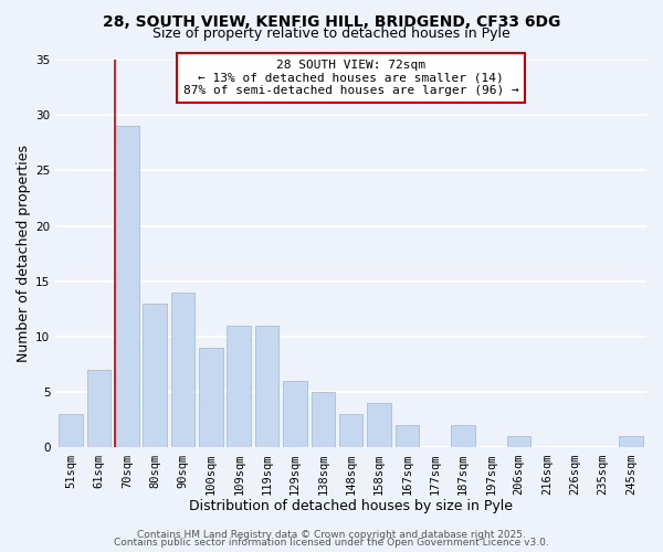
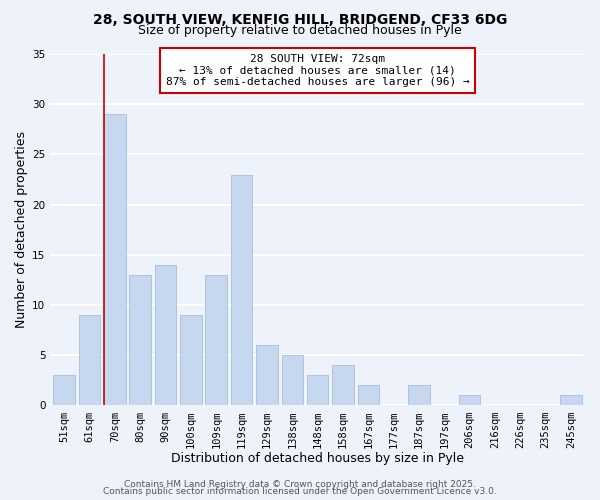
61sqm: 7 -> 9
109sqm: 11 -> 13
119sqm: 11 -> 23
